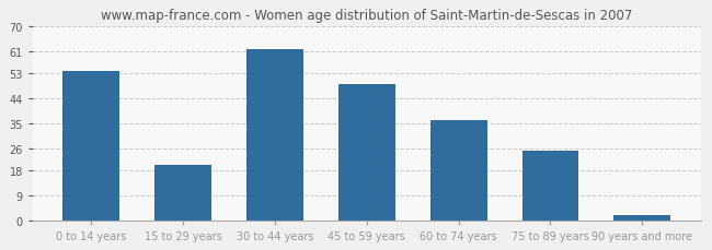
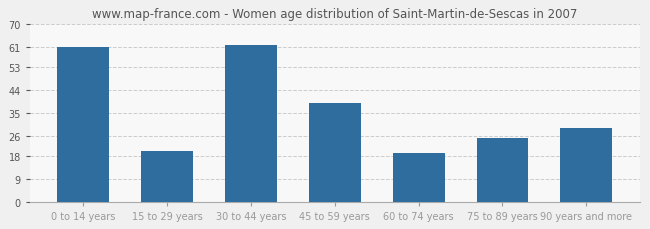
0 to 14 years: 54 -> 61
45 to 59 years: 49 -> 39
60 to 74 years: 36 -> 19
90 years and more: 2 -> 29
